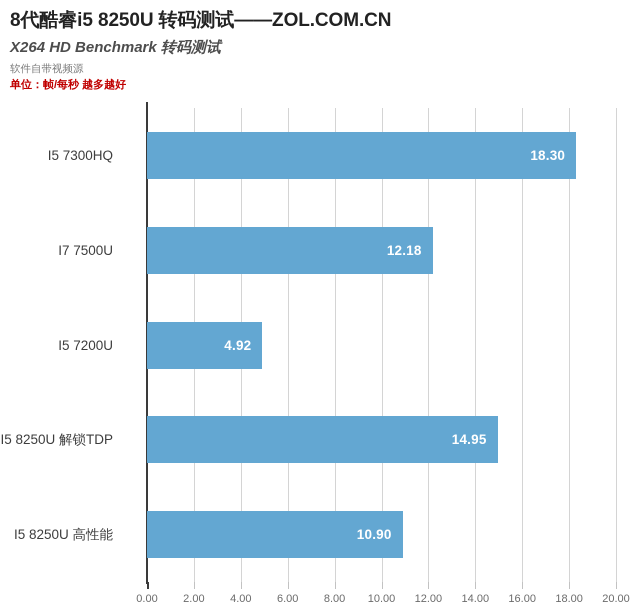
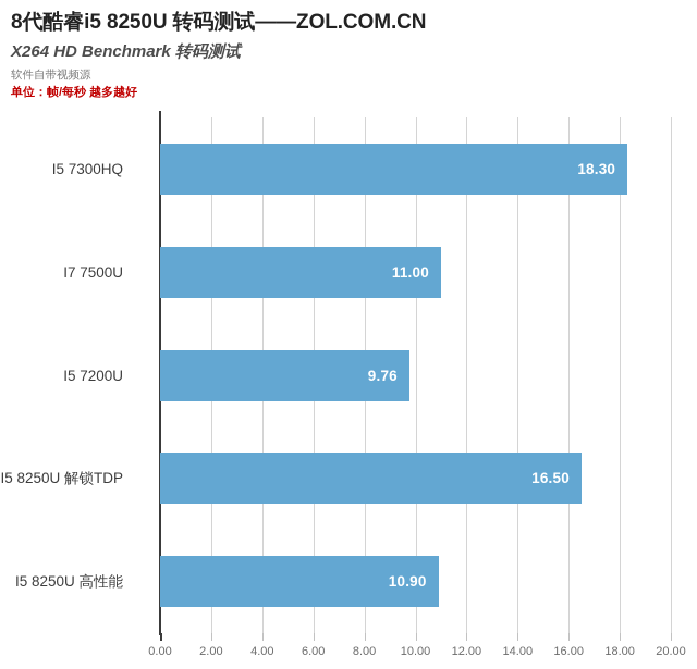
I7 7500U: 12.18 -> 11.00
I5 7200U: 4.92 -> 9.76
I5 8250U 解锁TDP: 14.95 -> 16.50
